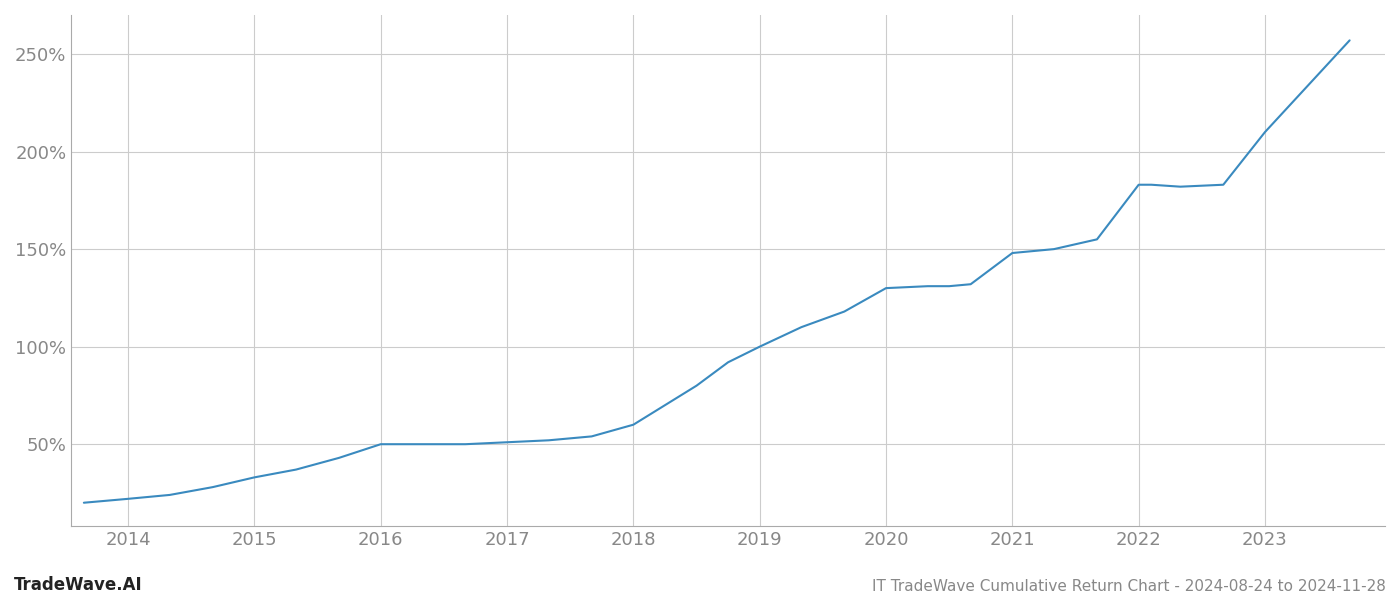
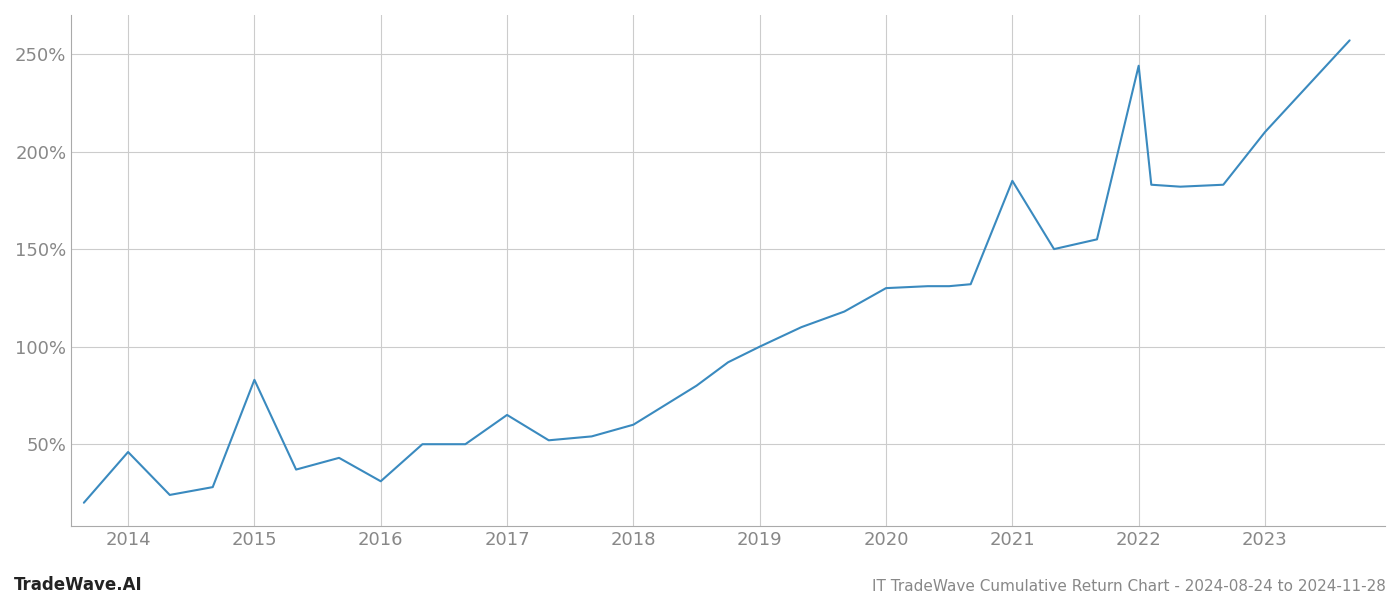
2014: 22% -> 46%
2015: 33% -> 83%
2016: 50% -> 31%
2017: 51% -> 65%
2021: 148% -> 185%
2022: 183% -> 244%
